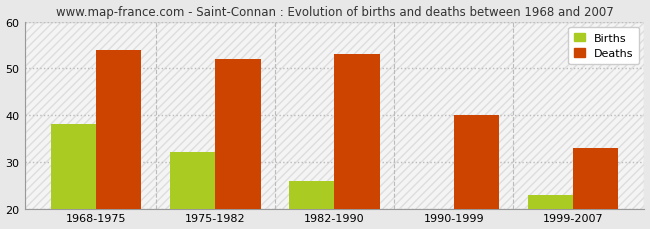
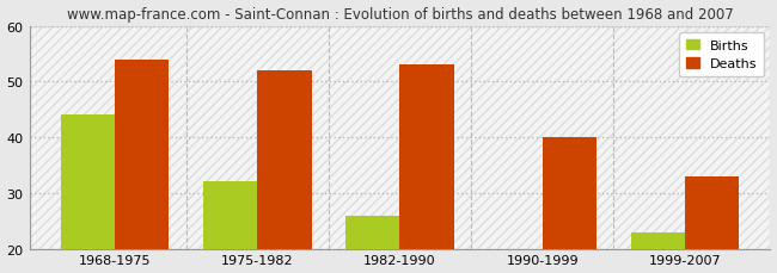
Births/1968-1975: 38 -> 44
